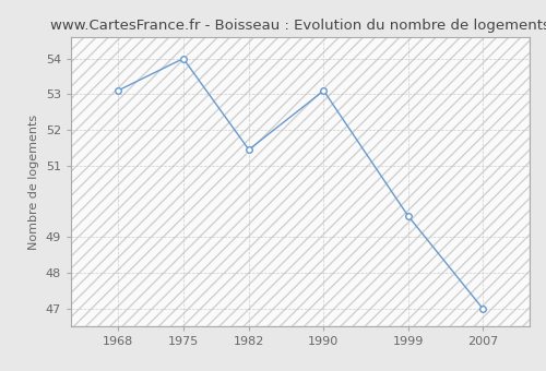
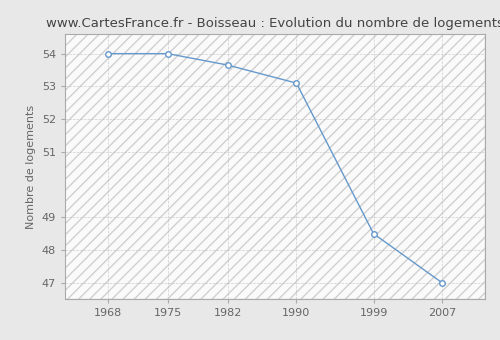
1968: 53.10 -> 54.00
1982: 51.45 -> 53.65
1999: 49.60 -> 48.50
